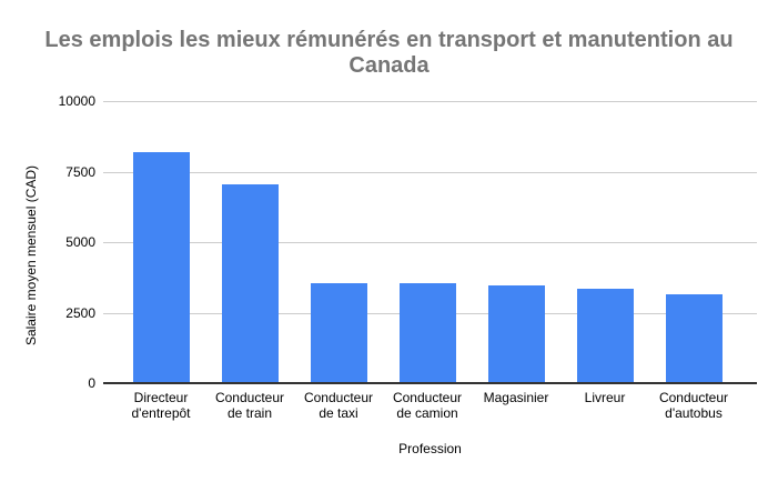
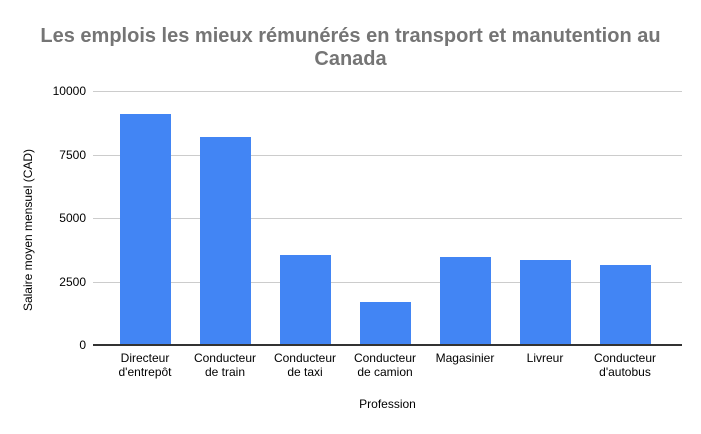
Directeur d'entrepôt: 8200 -> 9100
Conducteur de train: 7000 -> 8200
Conducteur de camion: 3600 -> 1700
